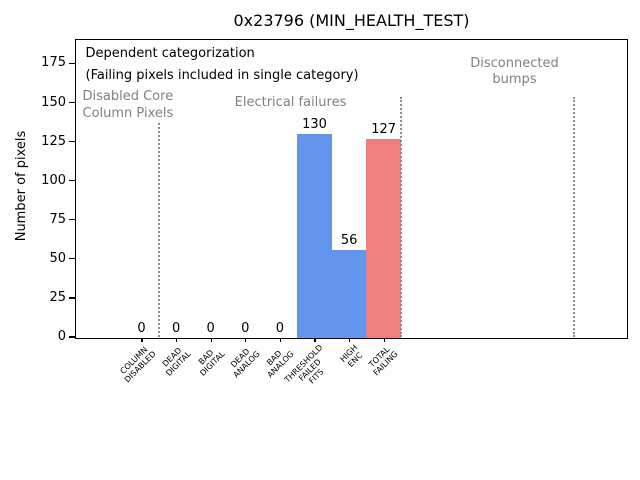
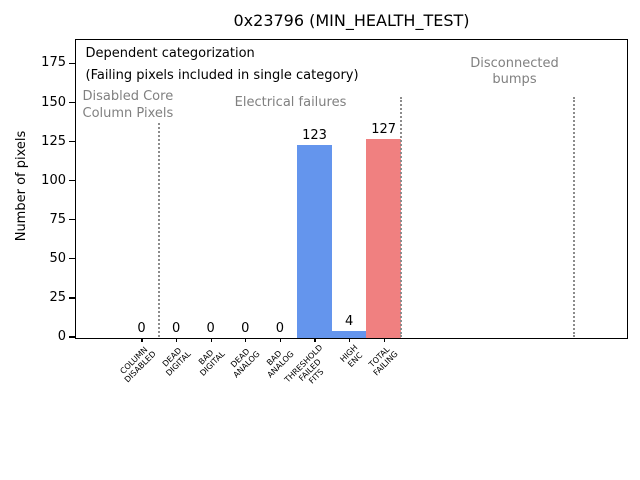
THRESHOLD FAILED FITS: 130 -> 123
HIGH ENC: 56 -> 4
